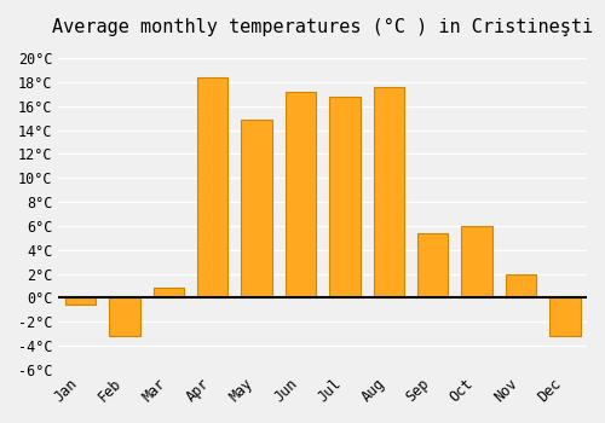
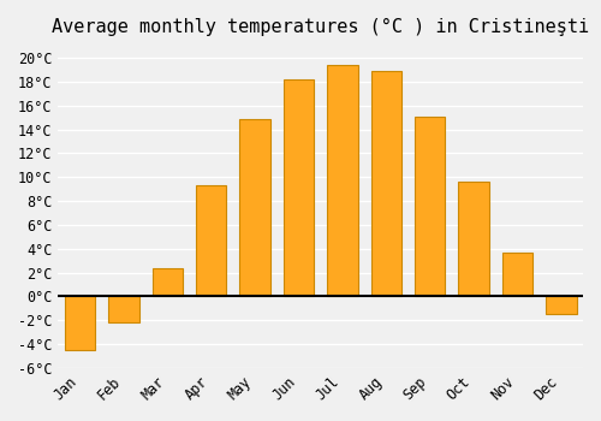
Jan: -0.6°C -> -4.5°C
Feb: -3.2°C -> -2.2°C
Mar: 0.8°C -> 2.4°C
Apr: 18.4°C -> 9.3°C
Jun: 17.2°C -> 18.2°C
Jul: 16.8°C -> 19.4°C
Aug: 17.6°C -> 18.9°C
Sep: 5.4°C -> 15.1°C
Oct: 6.0°C -> 9.6°C
Nov: 2.0°C -> 3.7°C
Dec: -3.2°C -> -1.5°C
